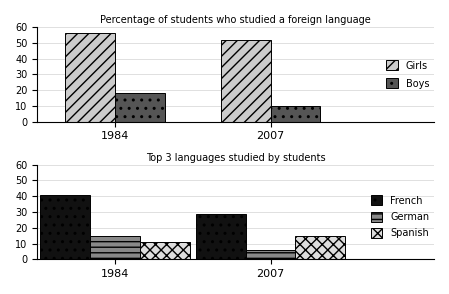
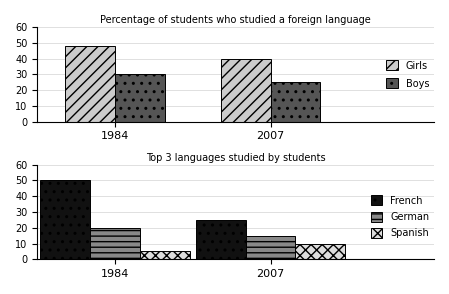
Percentage of students who studied a foreign language/Girls/1984: 56 -> 48
Percentage of students who studied a foreign language/Boys/1984: 18 -> 30
Percentage of students who studied a foreign language/Girls/2007: 52 -> 40
Percentage of students who studied a foreign language/Boys/2007: 10 -> 25
Top 3 languages studied by students/French/1984: 41 -> 50
Top 3 languages studied by students/German/1984: 15 -> 20
Top 3 languages studied by students/Spanish/1984: 11 -> 5
Top 3 languages studied by students/French/2007: 29 -> 25
Top 3 languages studied by students/German/2007: 6 -> 15
Top 3 languages studied by students/Spanish/2007: 15 -> 10
